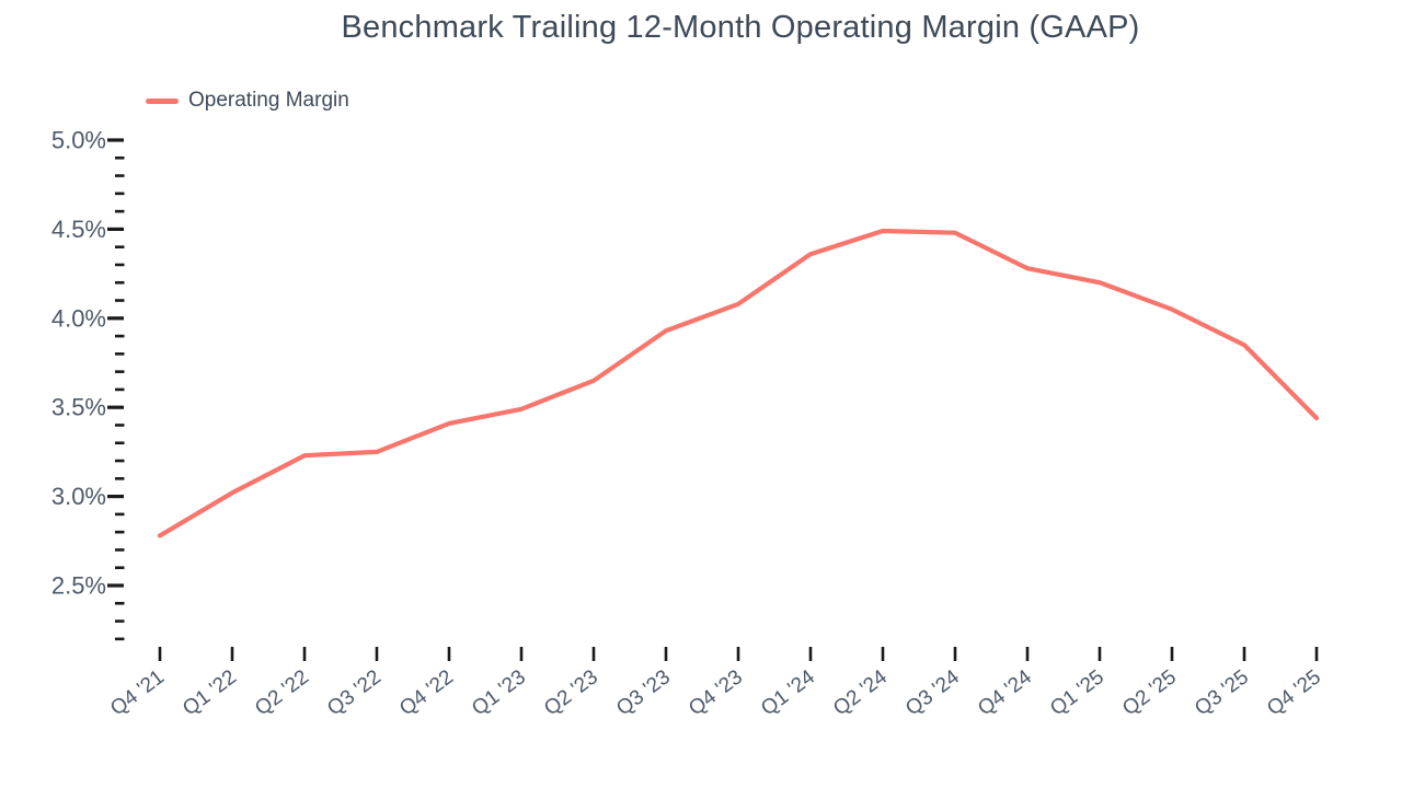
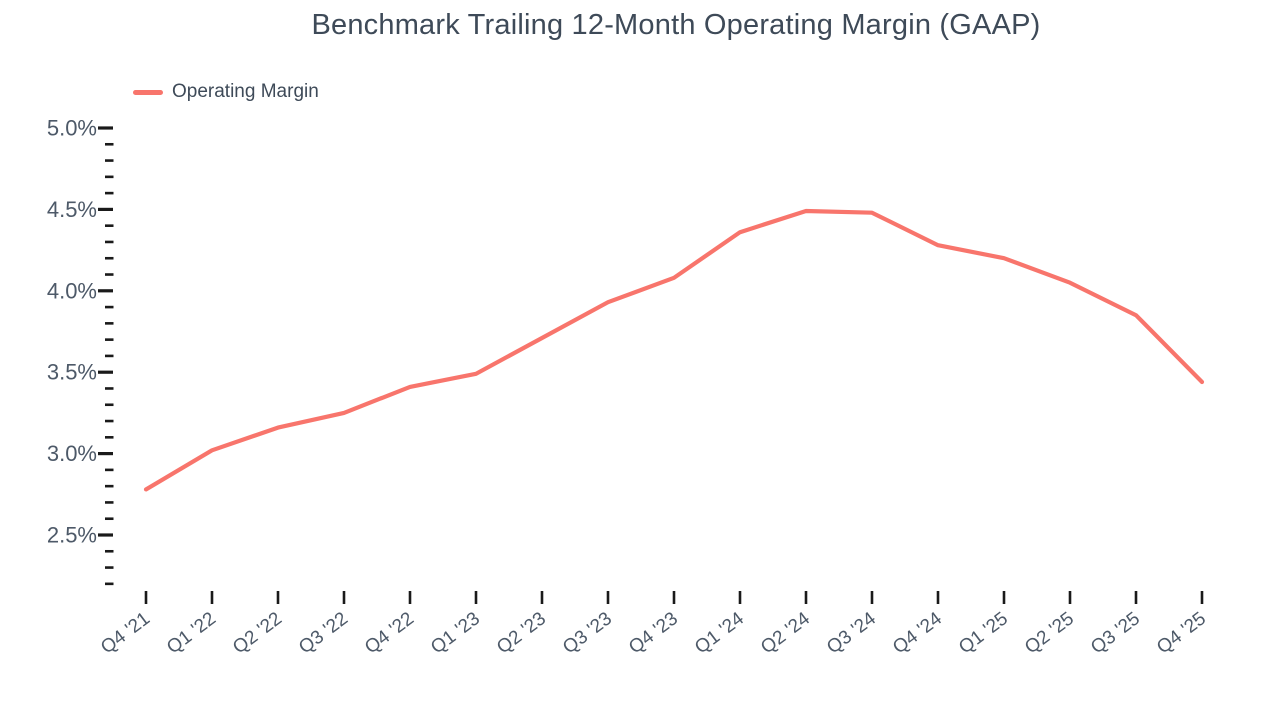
Q2 '22: 3.23% -> 3.16%
Q2 '23: 3.65% -> 3.71%
